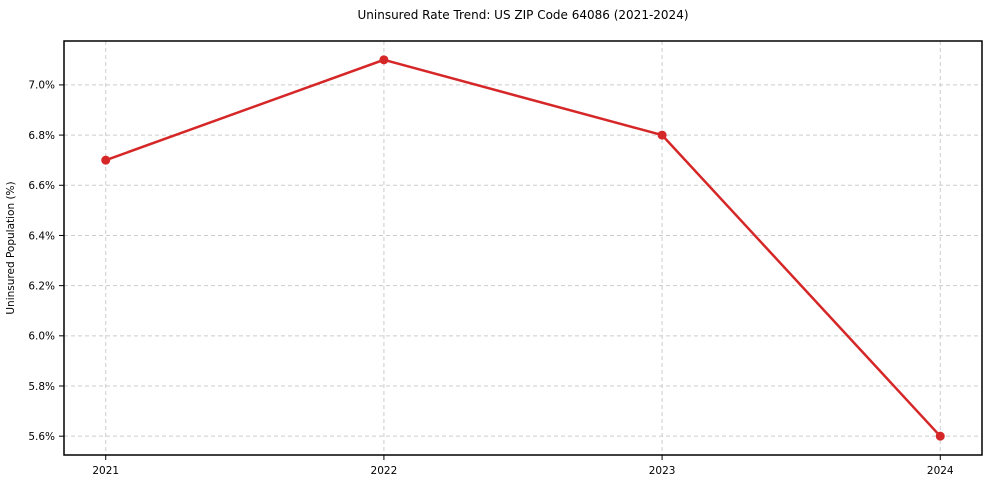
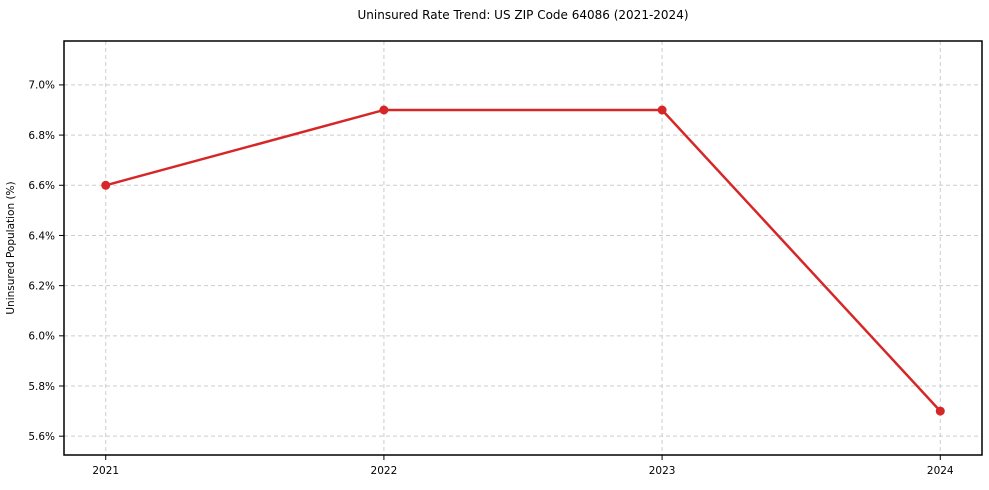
2021: 6.7% -> 6.6%
2022: 7.1% -> 6.9%
2023: 6.8% -> 6.9%
2024: 5.6% -> 5.7%
